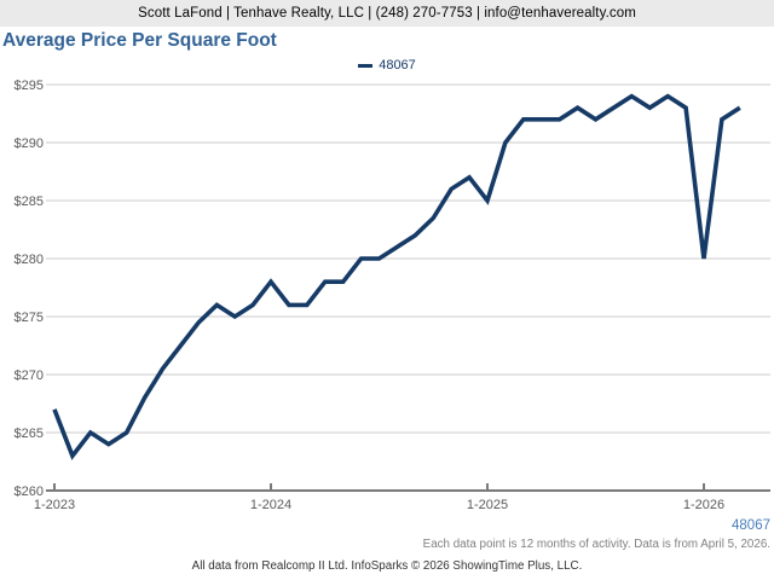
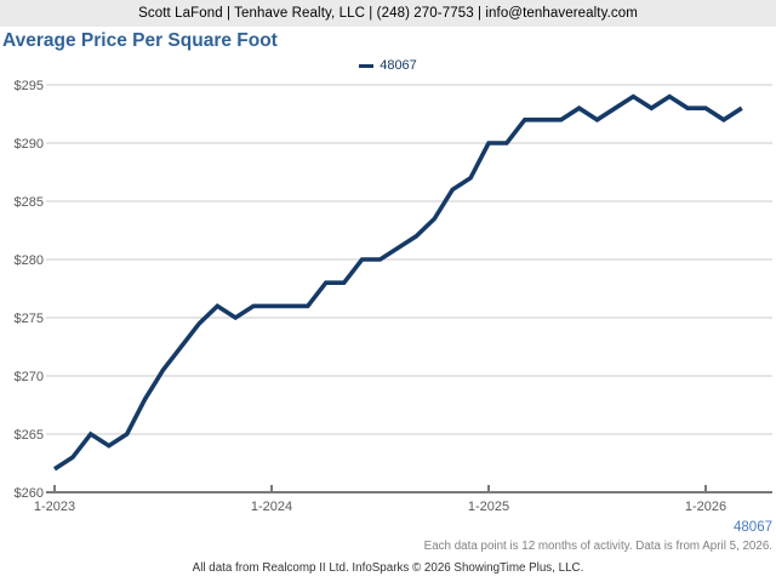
1-2023: $267 -> $262
1-2024: $278 -> $276
1-2025: $285 -> $290
1-2026: $280 -> $293
